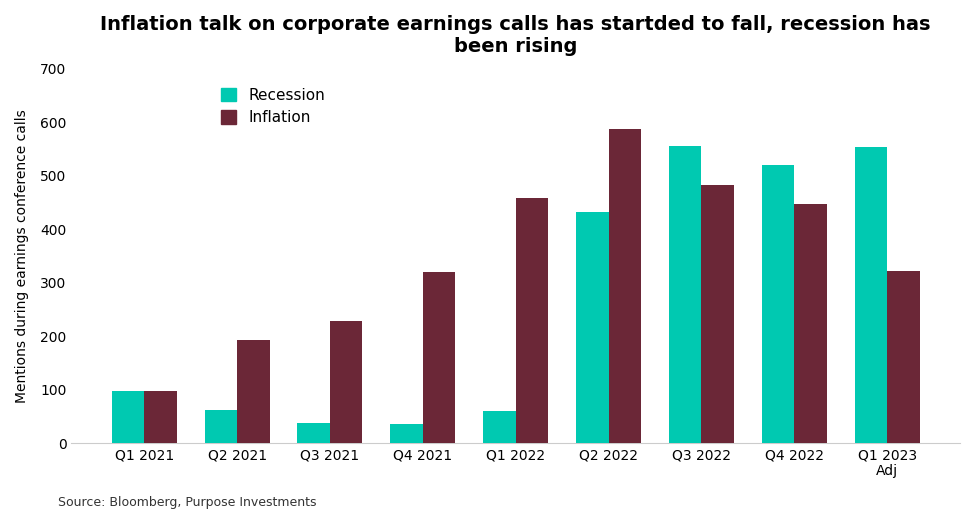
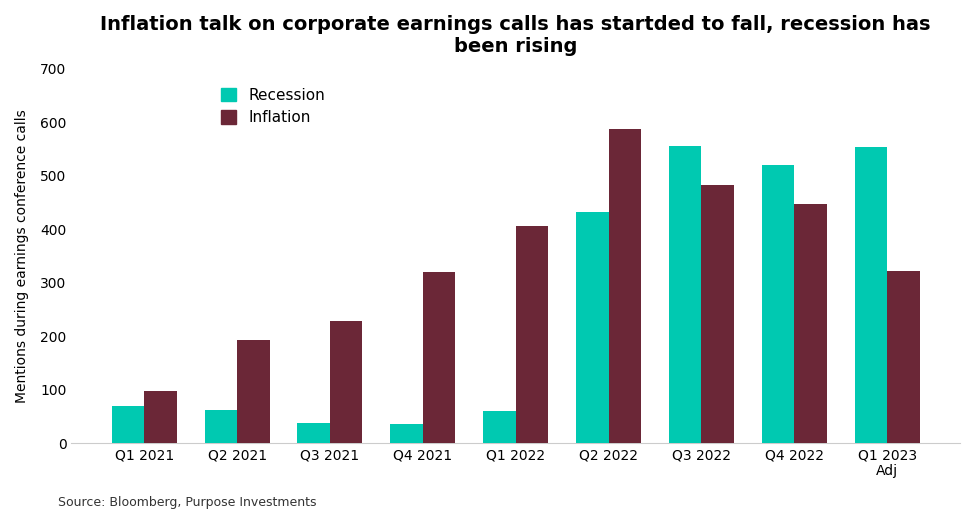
Recession/Q1 2021: 97 -> 70
Inflation/Q1 2022: 458 -> 406
